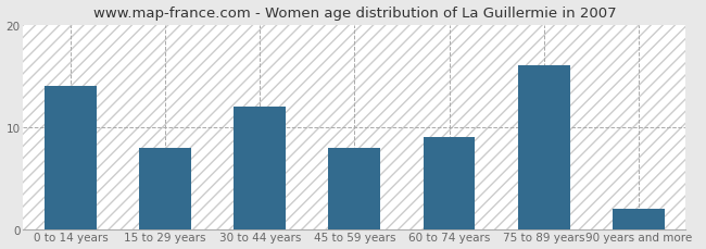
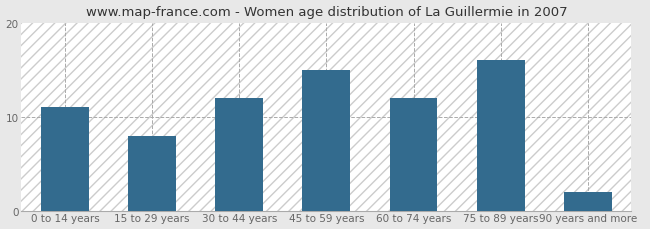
0 to 14 years: 14 -> 11
45 to 59 years: 8 -> 15
60 to 74 years: 9 -> 12
